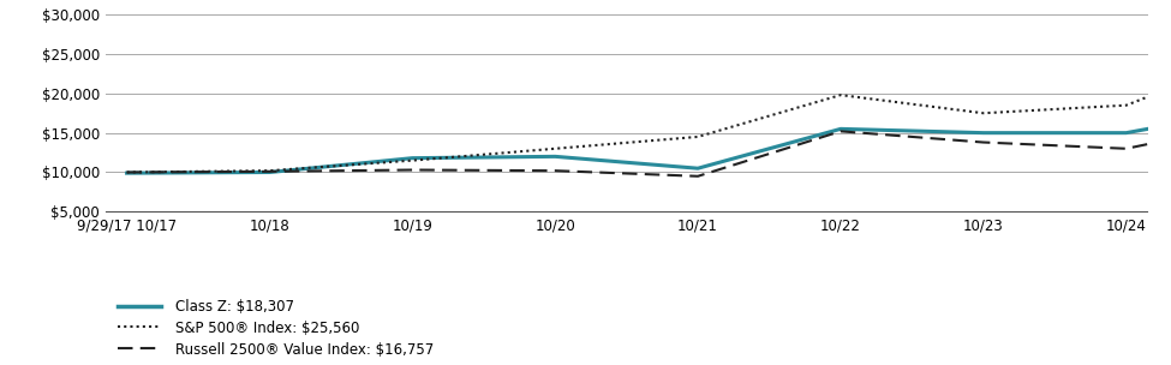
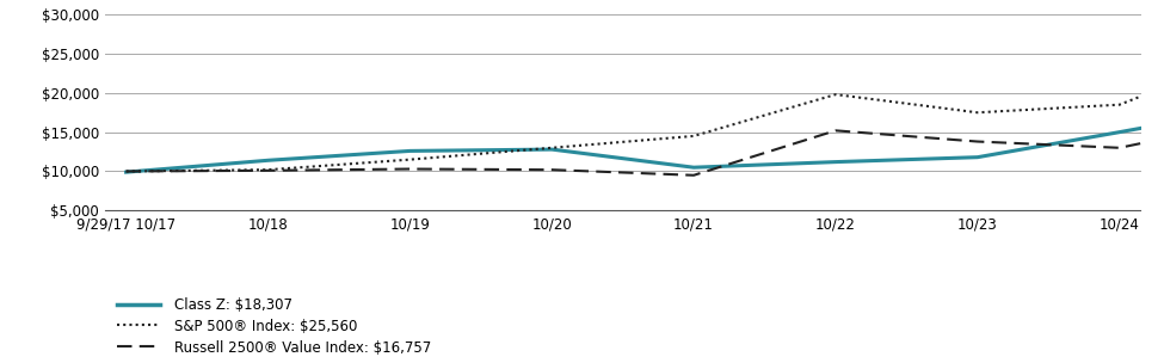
Class Z: $18,307/10/18: $10,000 -> $11,400
Class Z: $18,307/10/19: $11,800 -> $12,600
Class Z: $18,307/10/20: $12,000 -> $12,800
Class Z: $18,307/10/22: $15,500 -> $11,200
Class Z: $18,307/10/23: $15,000 -> $11,800
